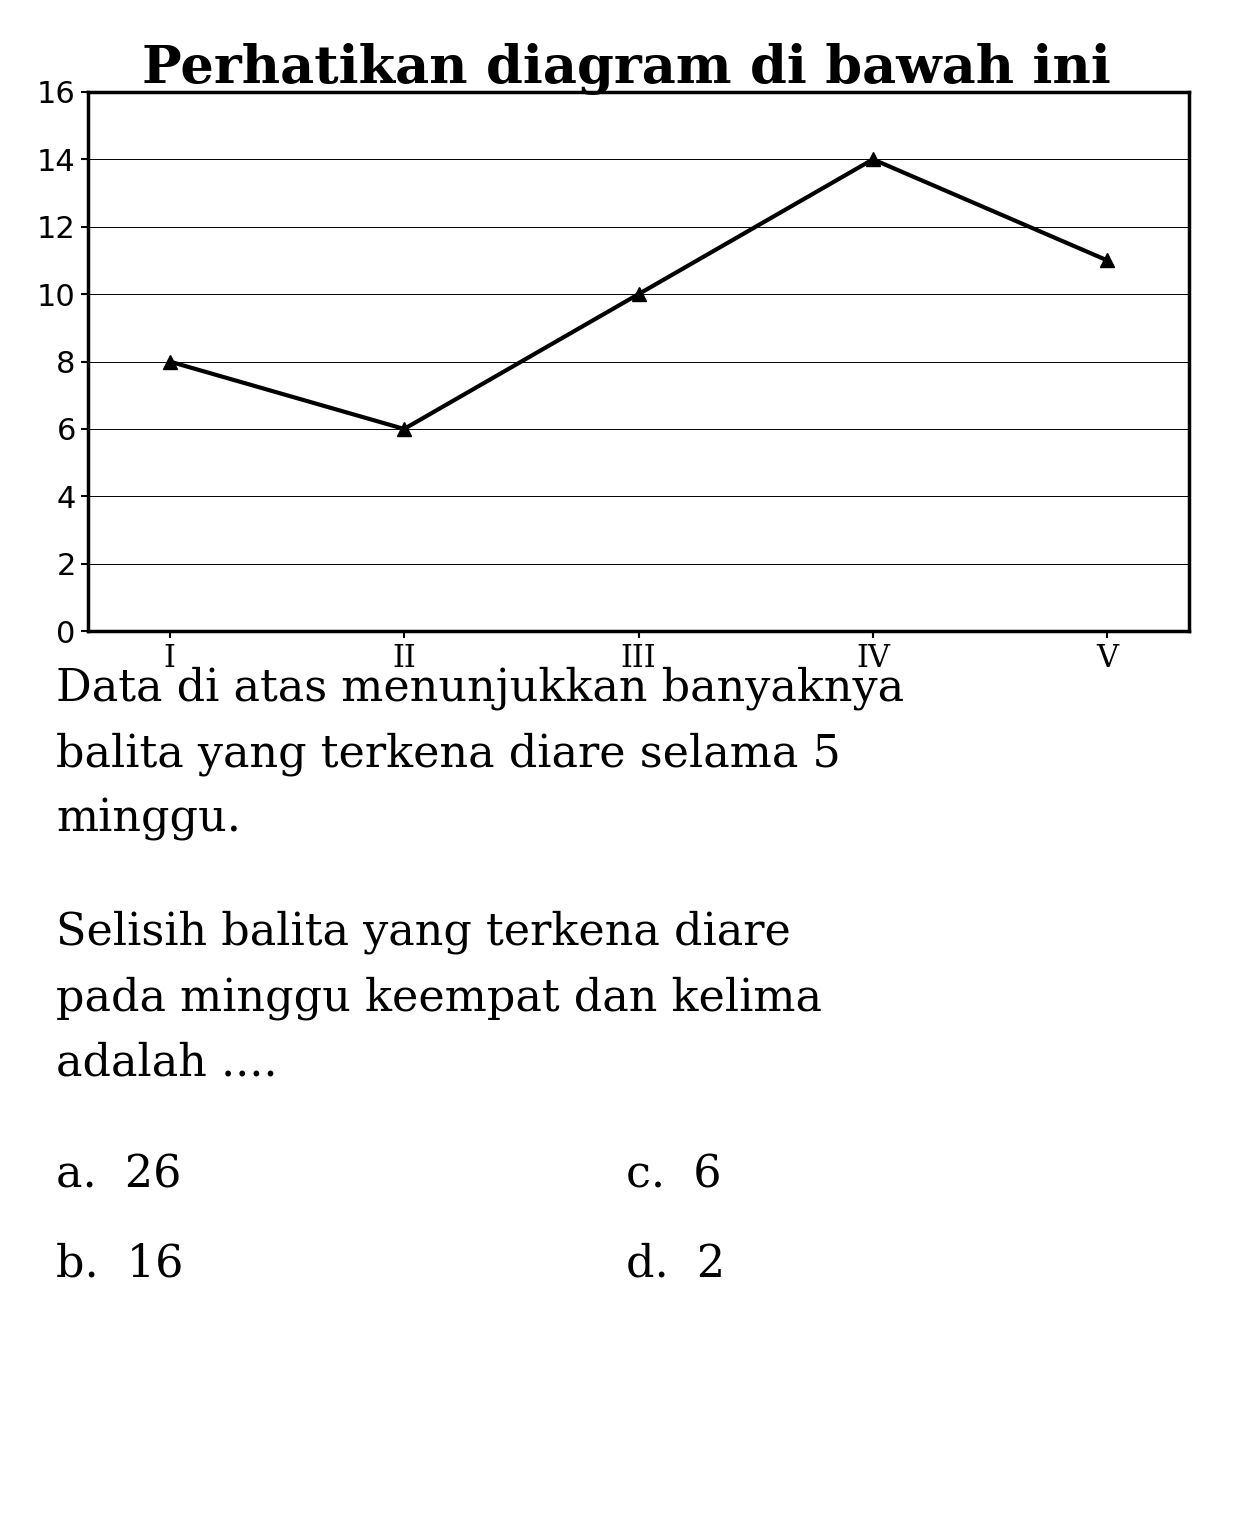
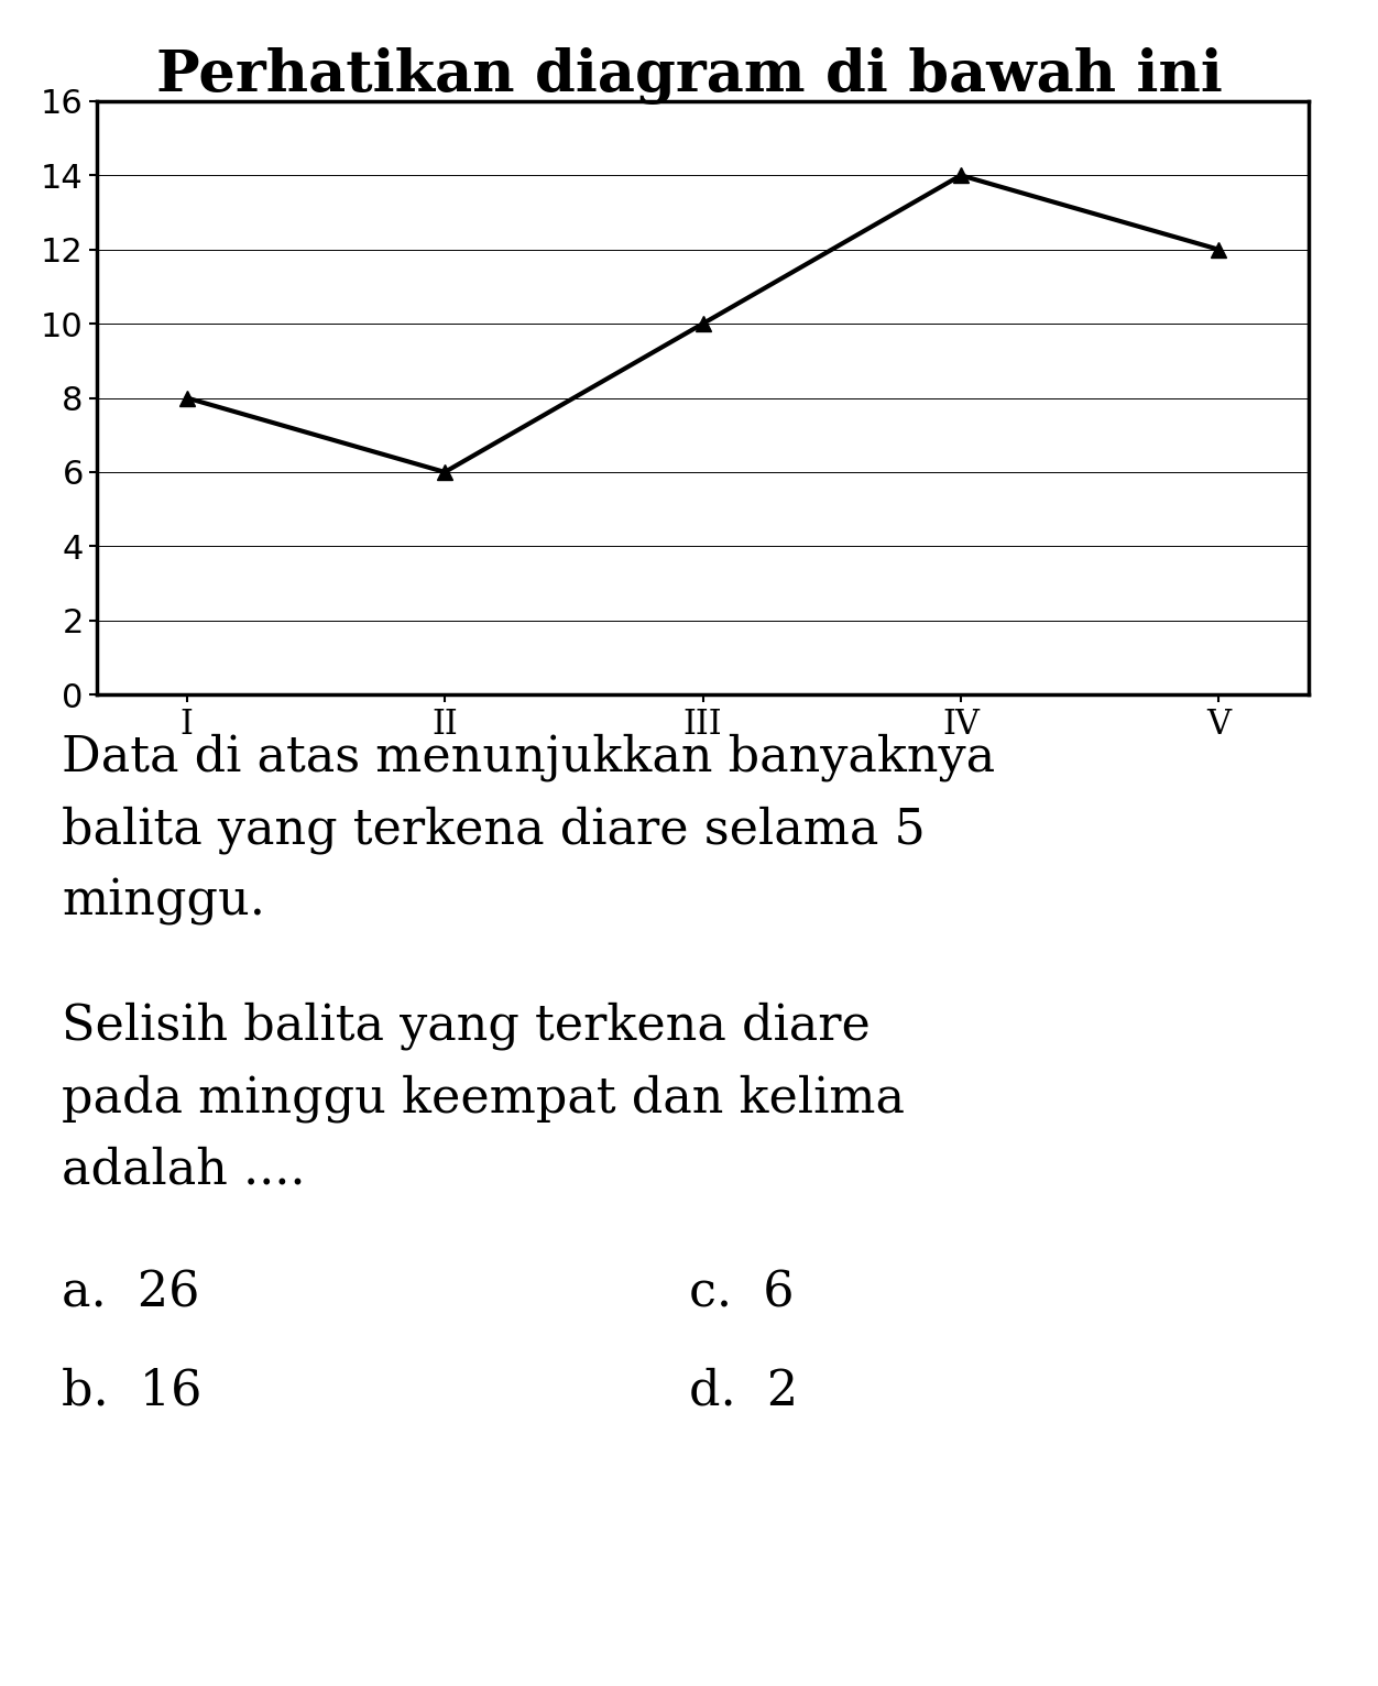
V: 11 -> 12
